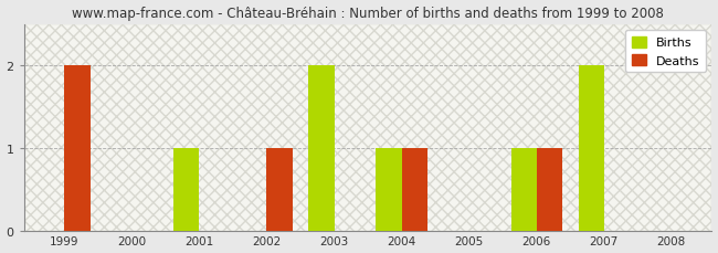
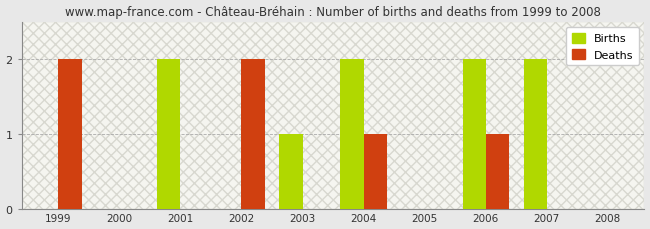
Births/2001: 1 -> 2
Deaths/2002: 1 -> 2
Births/2003: 2 -> 1
Births/2004: 1 -> 2
Births/2006: 1 -> 2
